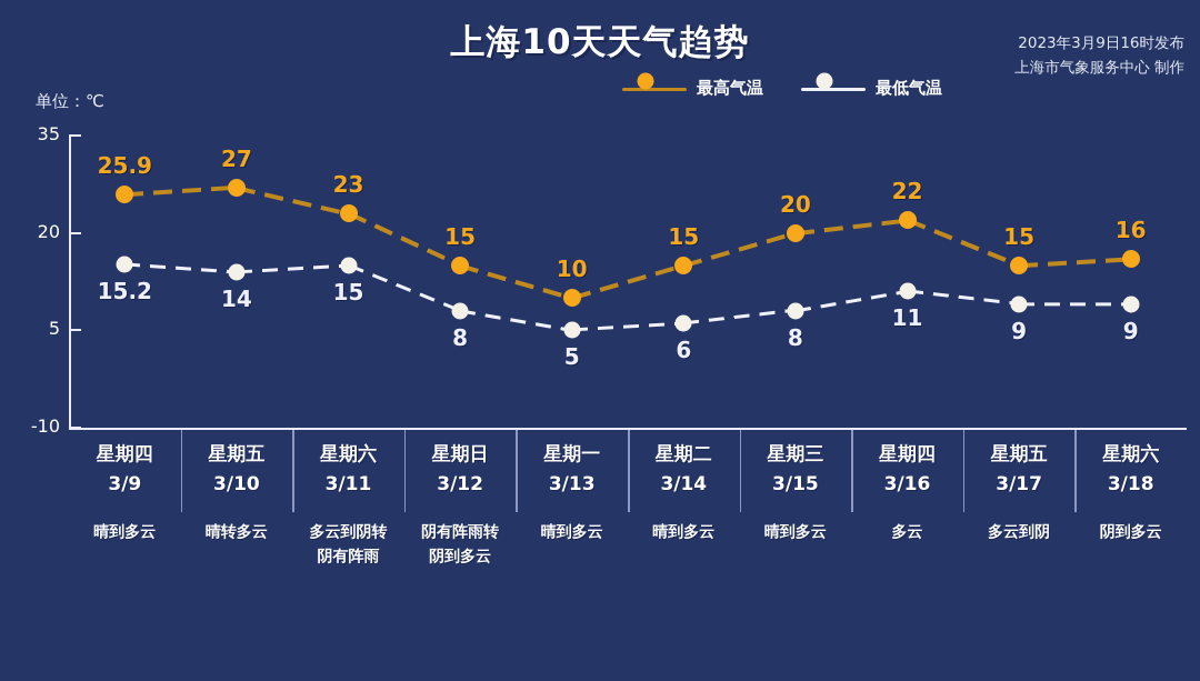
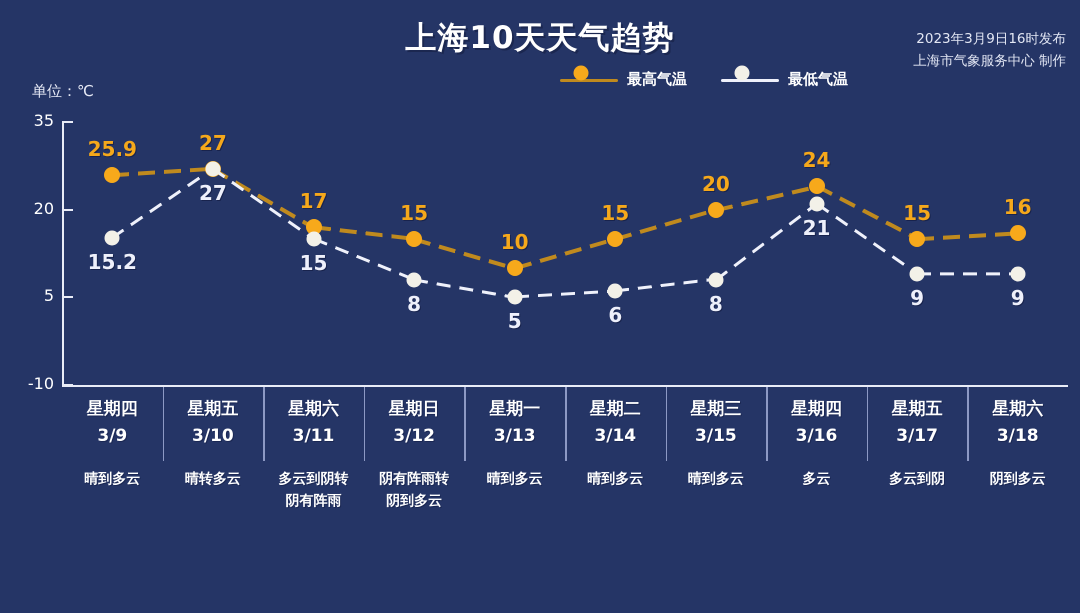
最低气温/3/10: 14 -> 27
最高气温/3/11: 23 -> 17
最高气温/3/16: 22 -> 24
最低气温/3/16: 11 -> 21
